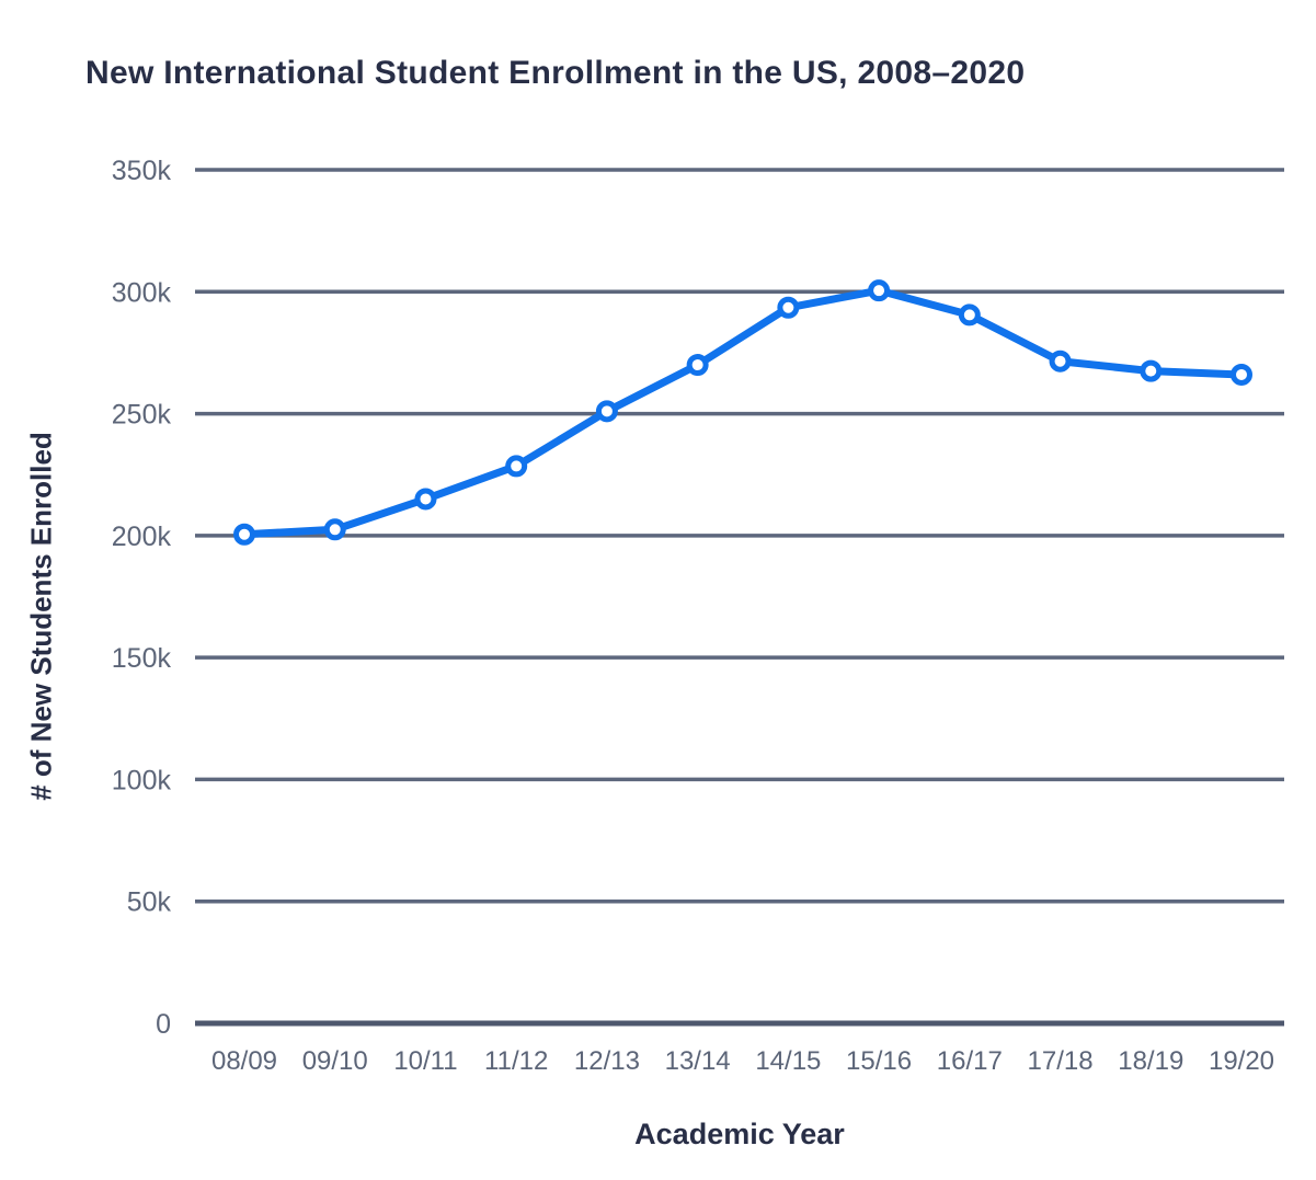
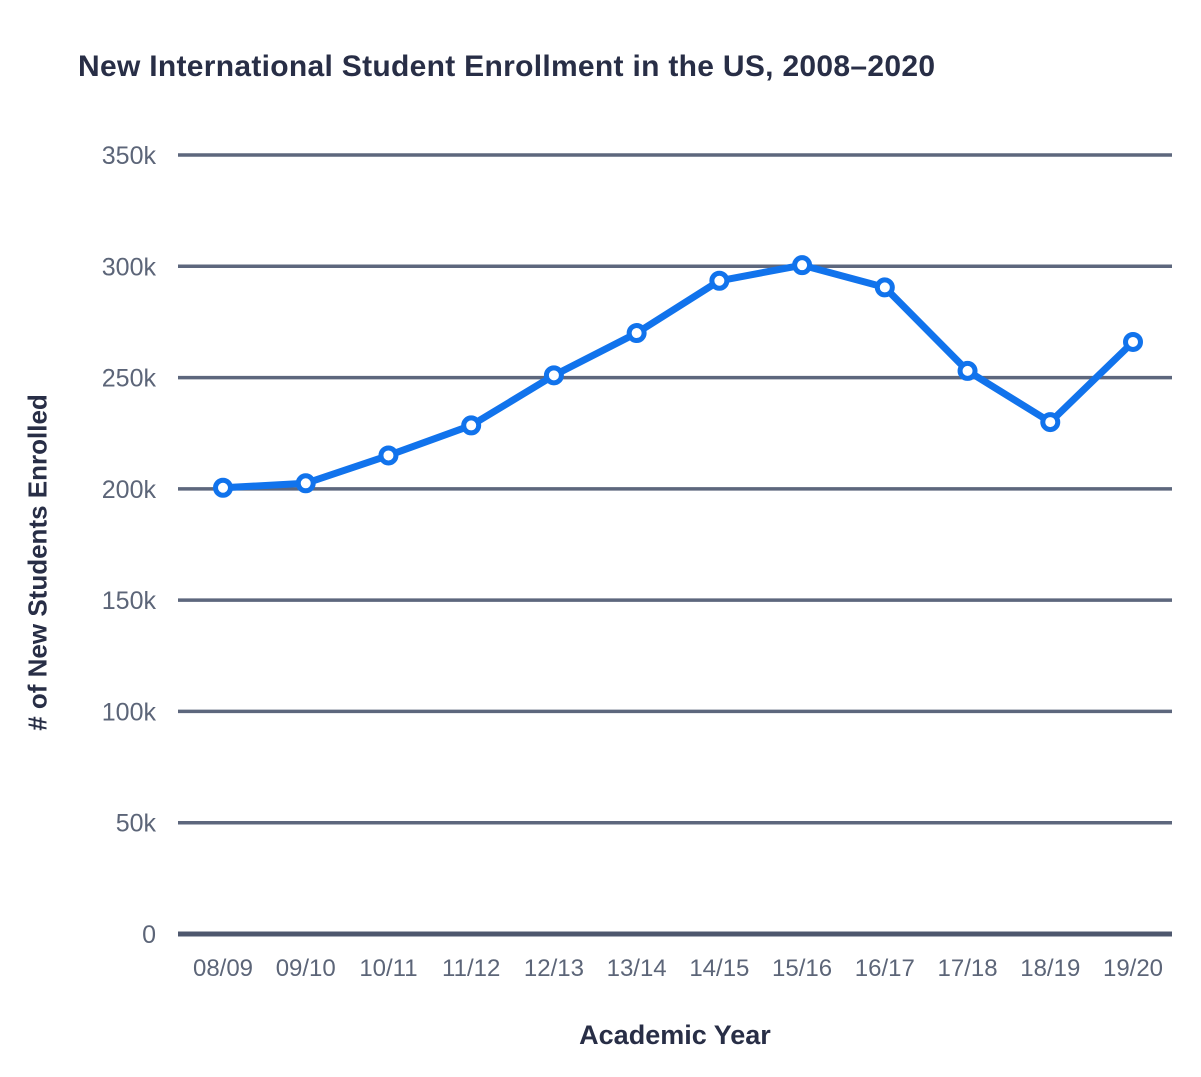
17/18: 272k -> 253k
18/19: 268k -> 230k
